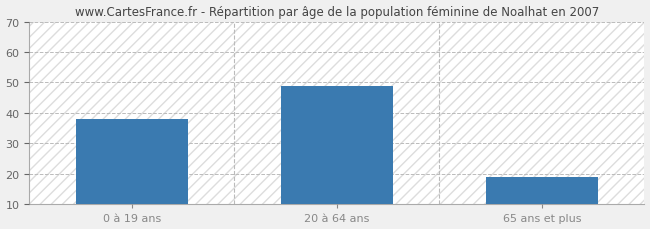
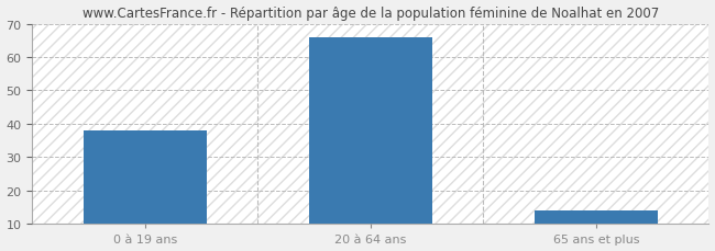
20 à 64 ans: 49 -> 66
65 ans et plus: 19 -> 14
